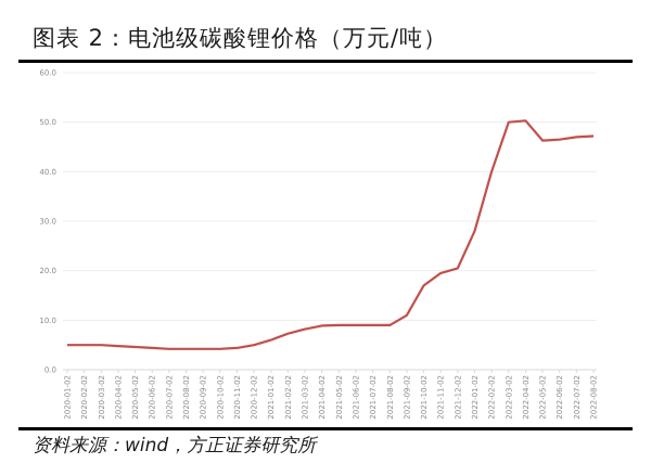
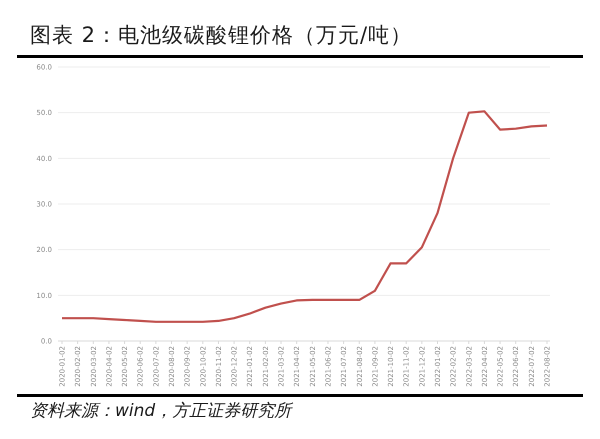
2021-11-02: 20 -> 17
